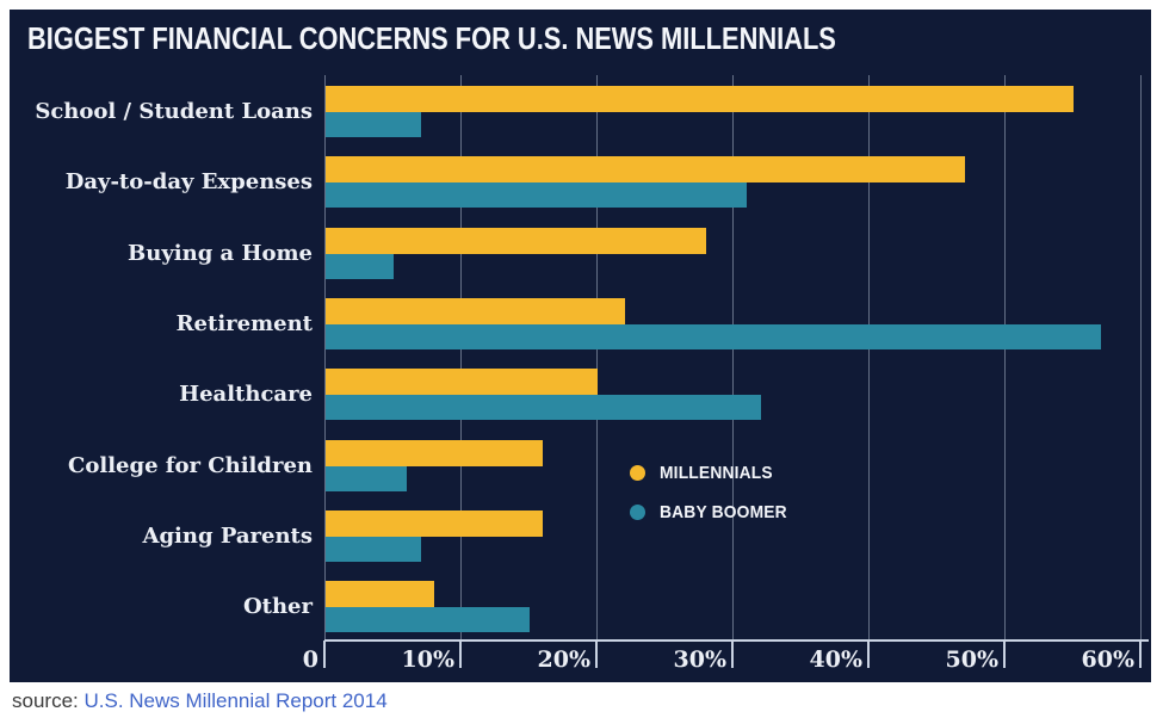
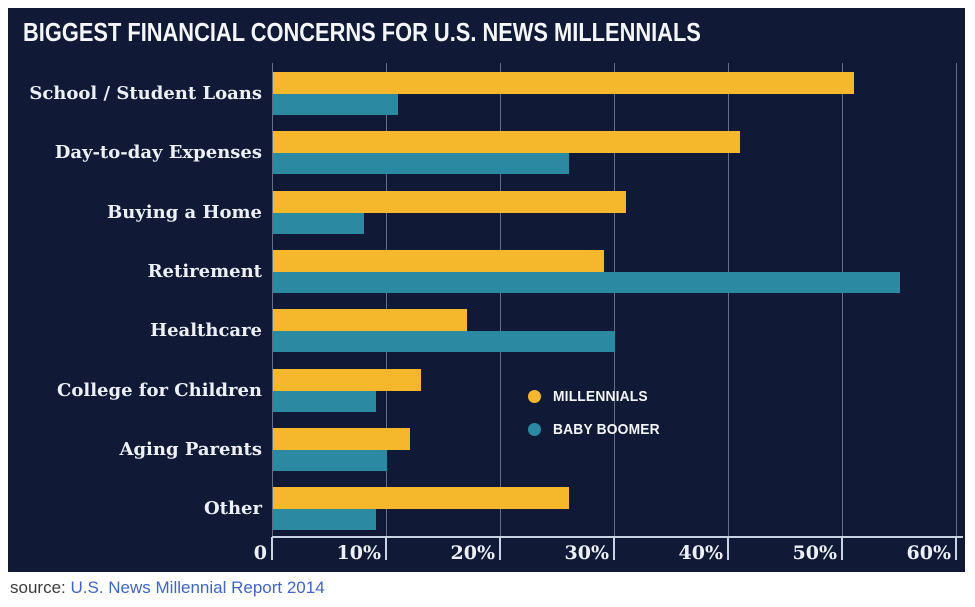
MILLENNIALS/School / Student Loans: 55% -> 51%
BABY BOOMER/School / Student Loans: 7% -> 11%
MILLENNIALS/Day-to-day Expenses: 47% -> 41%
BABY BOOMER/Day-to-day Expenses: 31% -> 26%
MILLENNIALS/Buying a Home: 28% -> 31%
BABY BOOMER/Buying a Home: 5% -> 8%
MILLENNIALS/Retirement: 22% -> 29%
BABY BOOMER/Retirement: 57% -> 55%
MILLENNIALS/Healthcare: 20% -> 17%
BABY BOOMER/Healthcare: 32% -> 30%
MILLENNIALS/College for Children: 16% -> 13%
BABY BOOMER/College for Children: 6% -> 9%
MILLENNIALS/Aging Parents: 16% -> 12%
BABY BOOMER/Aging Parents: 7% -> 10%
MILLENNIALS/Other: 8% -> 26%
BABY BOOMER/Other: 15% -> 9%
